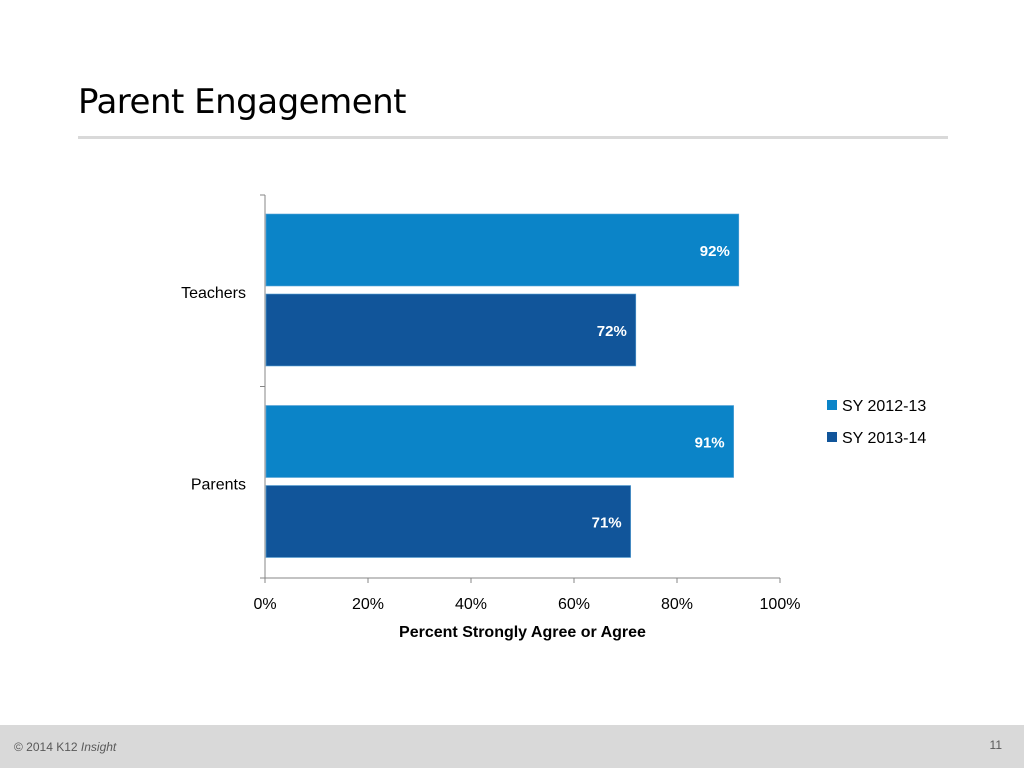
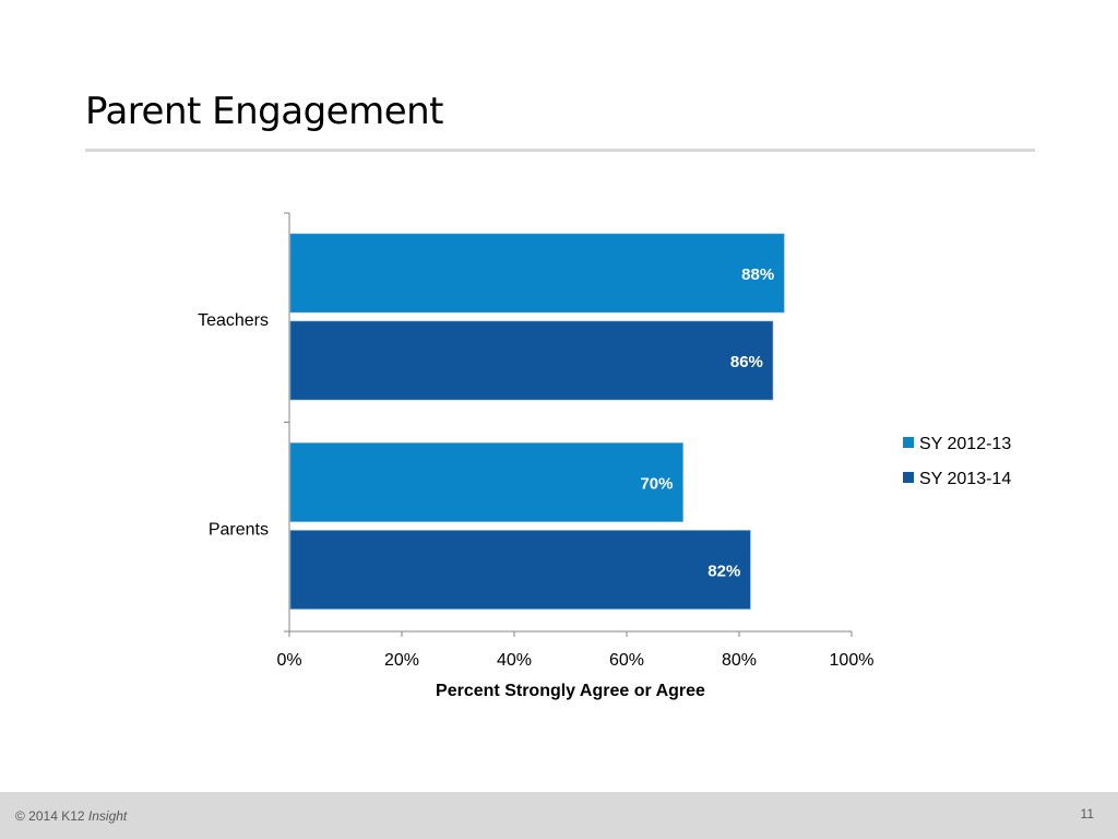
SY 2012-13/Teachers: 92% -> 88%
SY 2013-14/Teachers: 72% -> 86%
SY 2012-13/Parents: 91% -> 70%
SY 2013-14/Parents: 71% -> 82%
